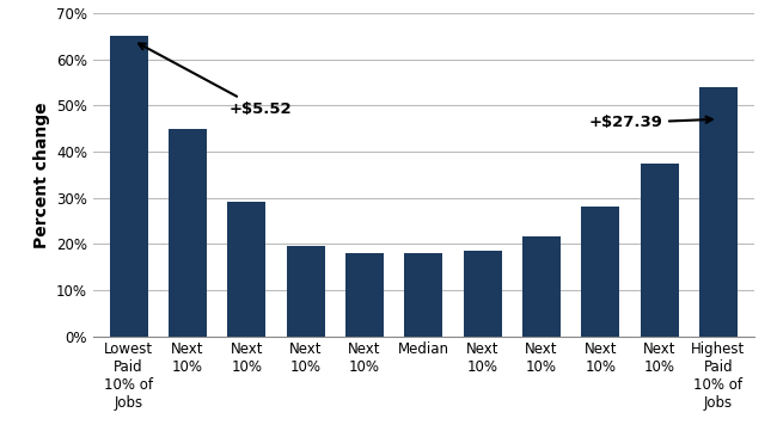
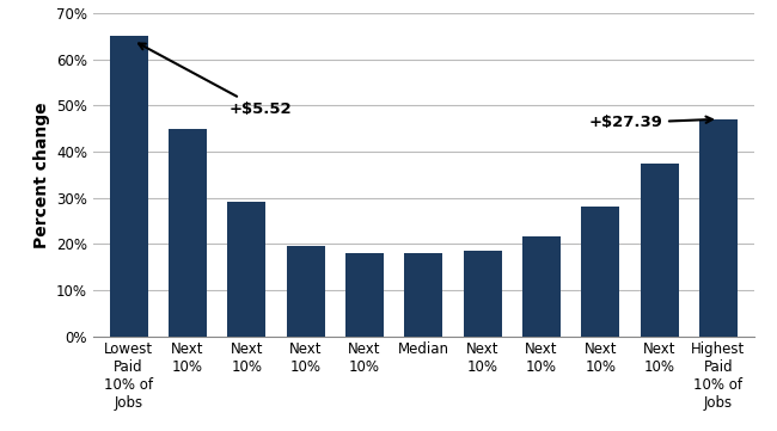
Highest Paid 10% of Jobs: 54.0% -> 47.0%
